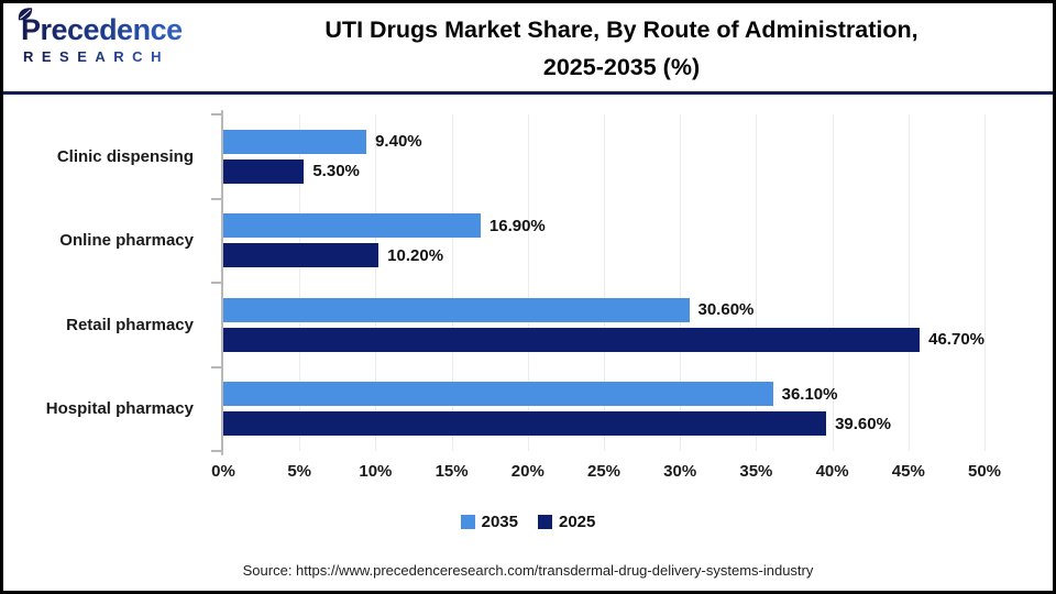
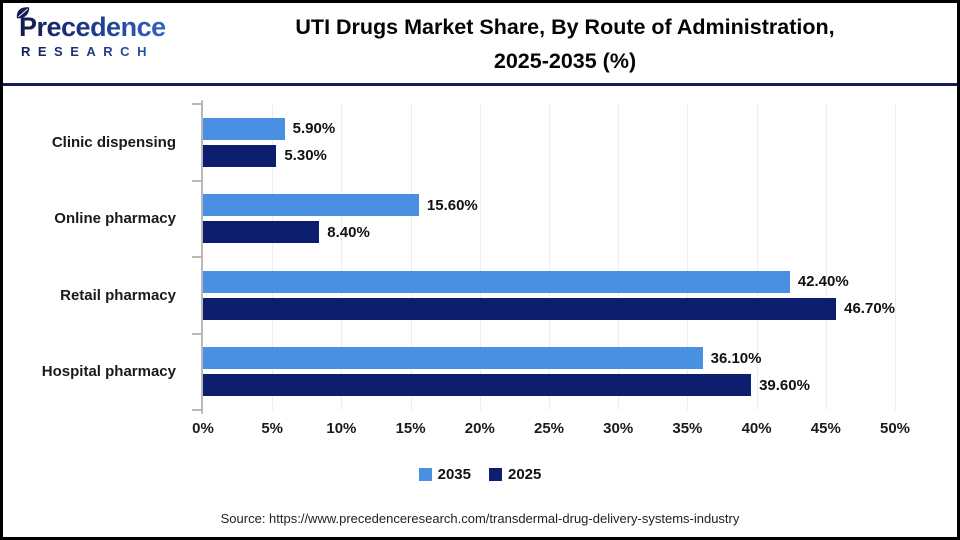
2035/Clinic dispensing: 9.40% -> 5.90%
2035/Online pharmacy: 16.90% -> 15.60%
2025/Online pharmacy: 10.20% -> 8.40%
2035/Retail pharmacy: 30.60% -> 42.40%
